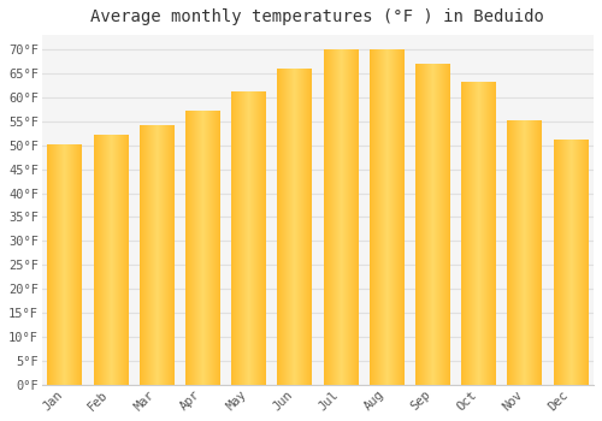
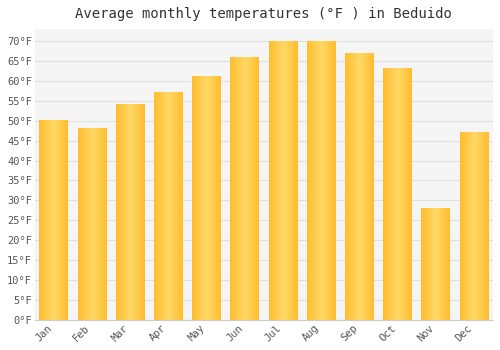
Feb: 52°F -> 48°F
Nov: 55°F -> 28°F
Dec: 51°F -> 47°F
